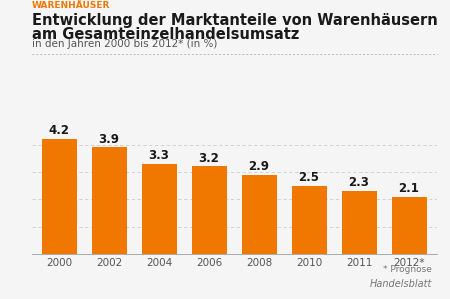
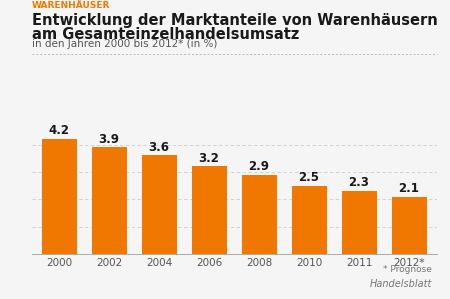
2004: 3.3 -> 3.6
